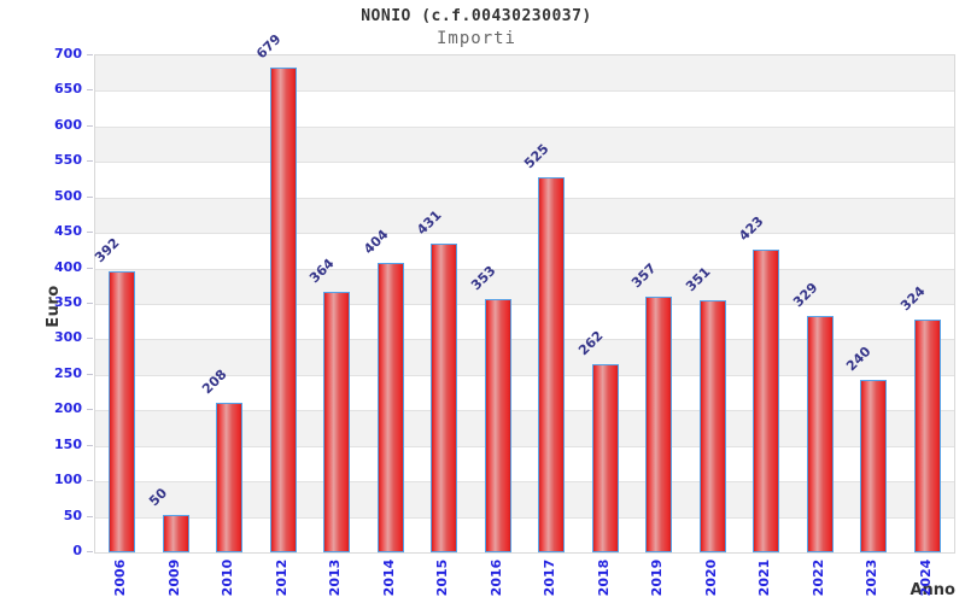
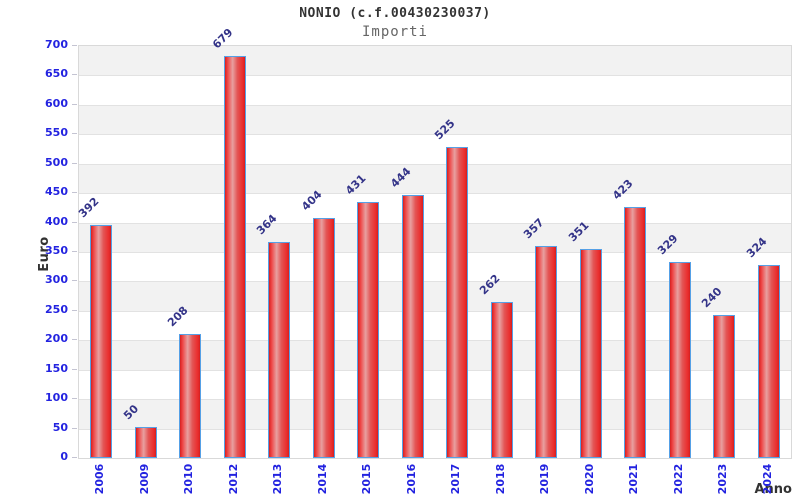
2016: 353 -> 444
